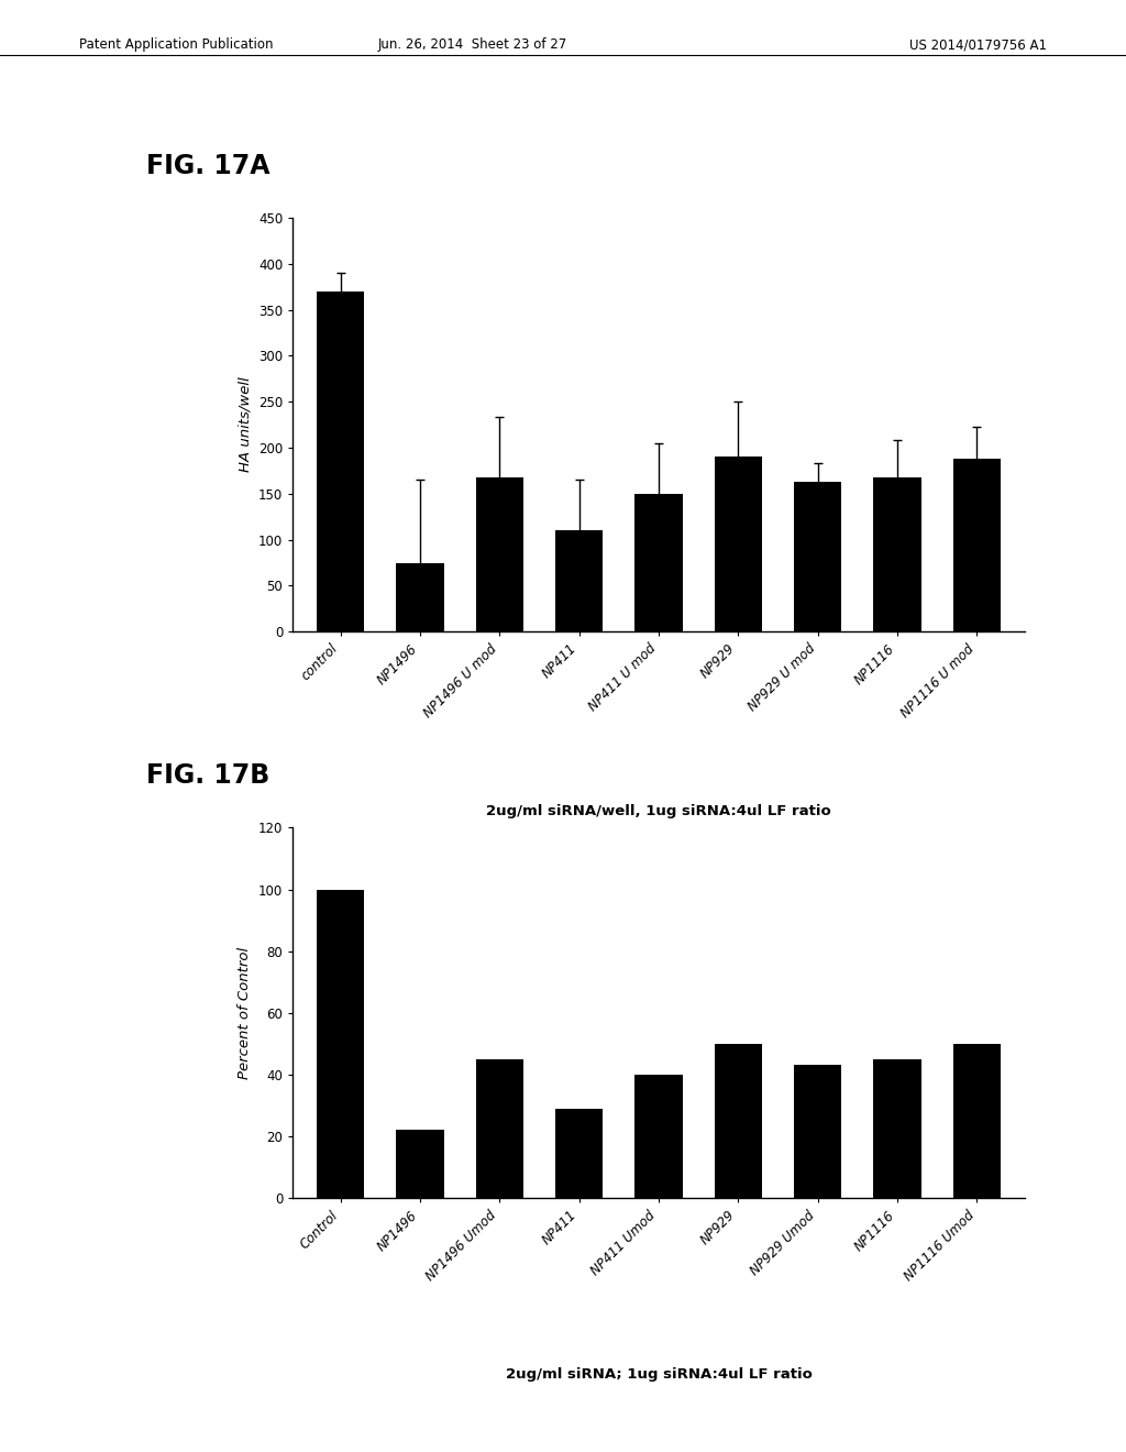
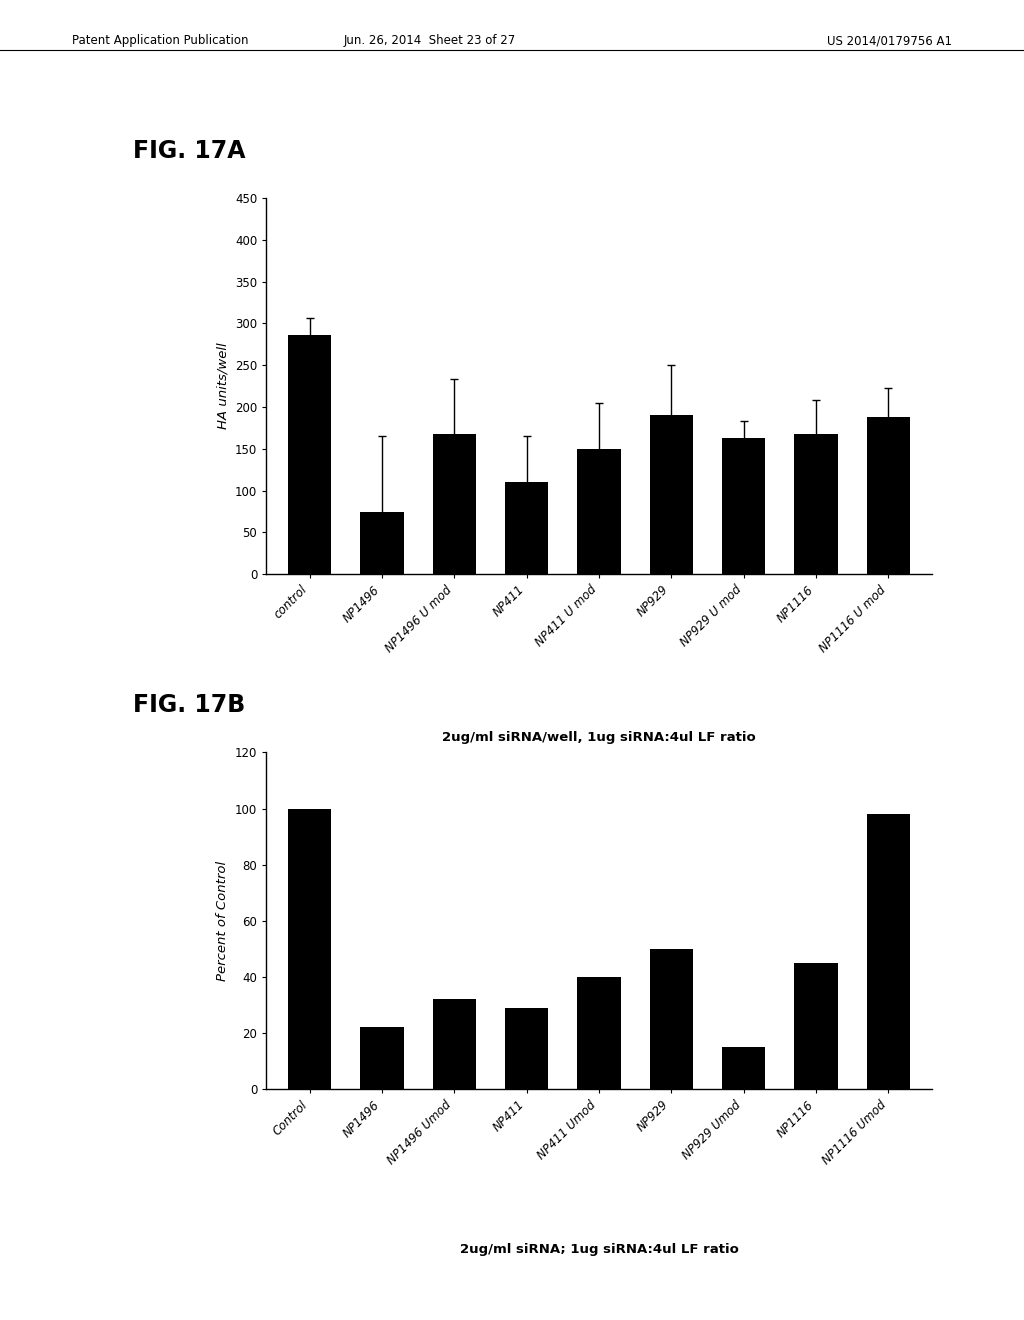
control: 370 -> 286
NP1496 Umod: 45 -> 32
NP929 Umod: 43 -> 15
NP1116 Umod: 50 -> 98
